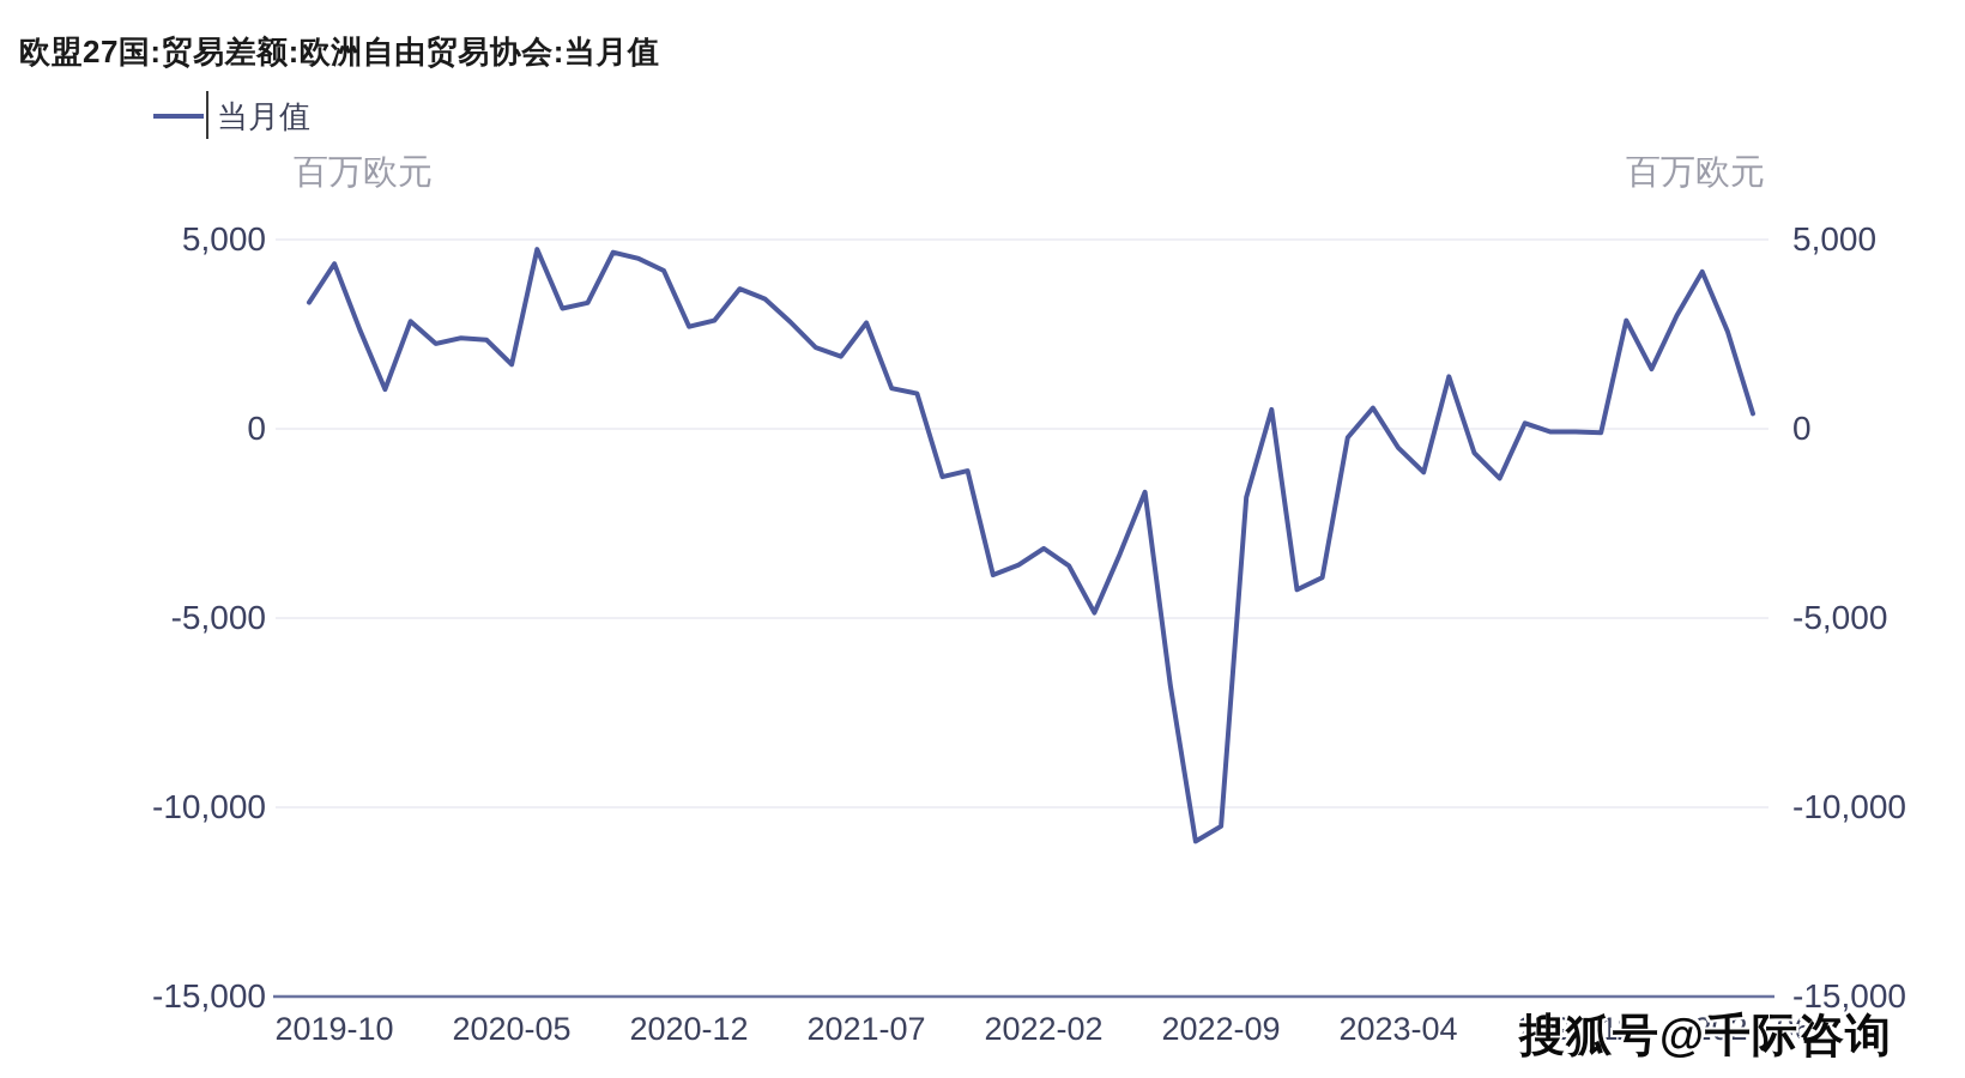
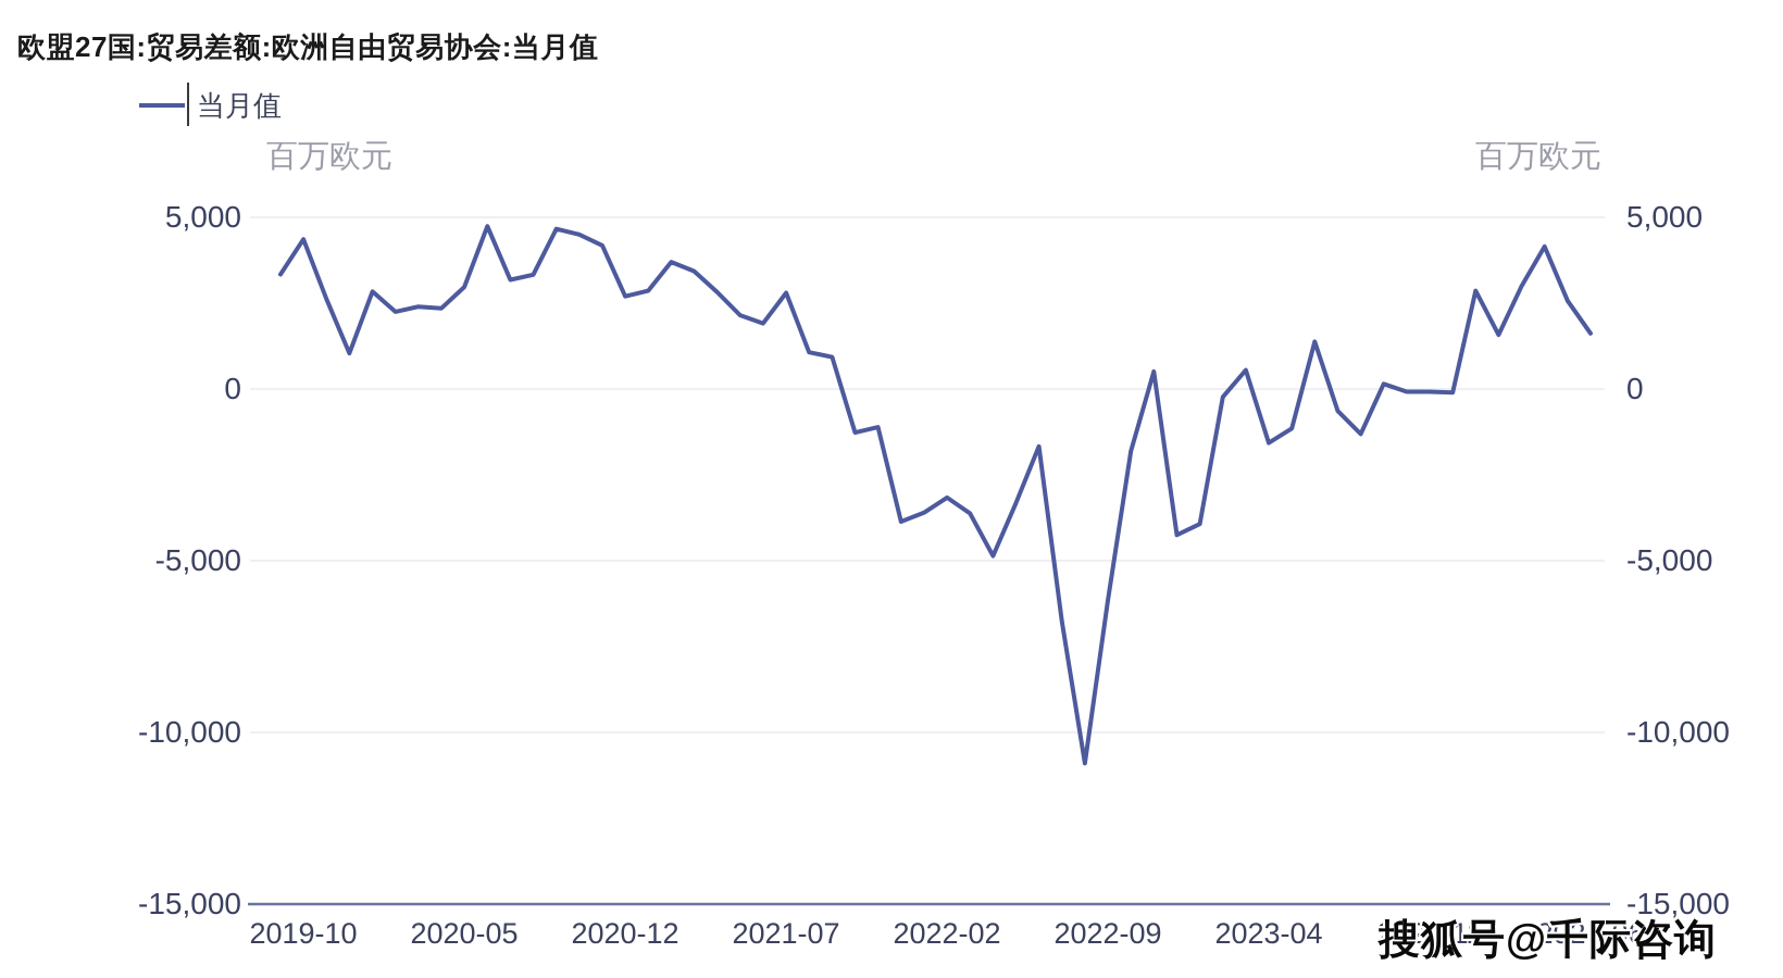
2020-05: 1700 -> 3000
2022-09: -10500 -> -6100
2023-04: -500 -> -1600
2024-06: 400 -> 1600
